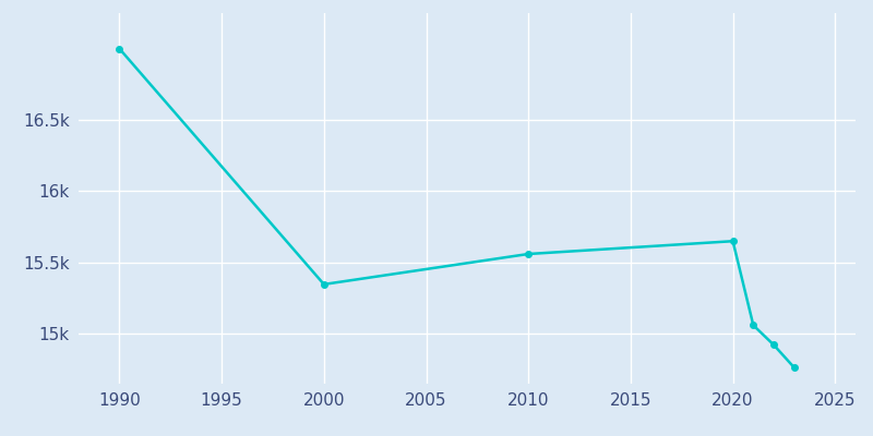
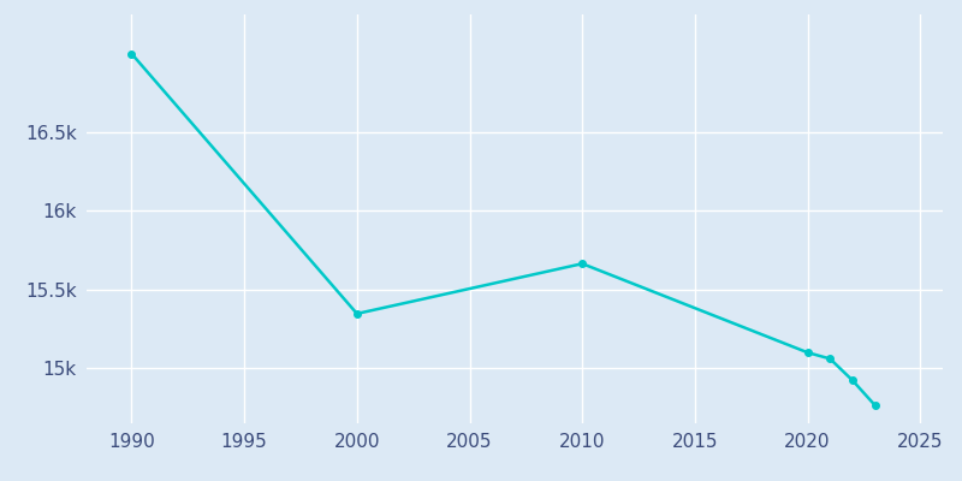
2010: 15.56k -> 15.66k
2020: 15.65k -> 15.10k
